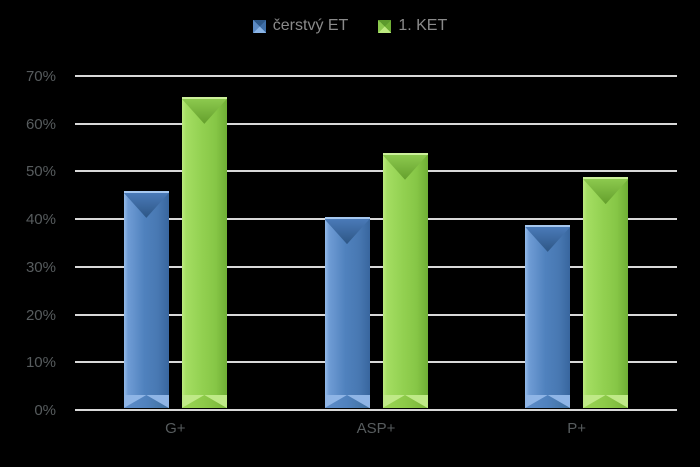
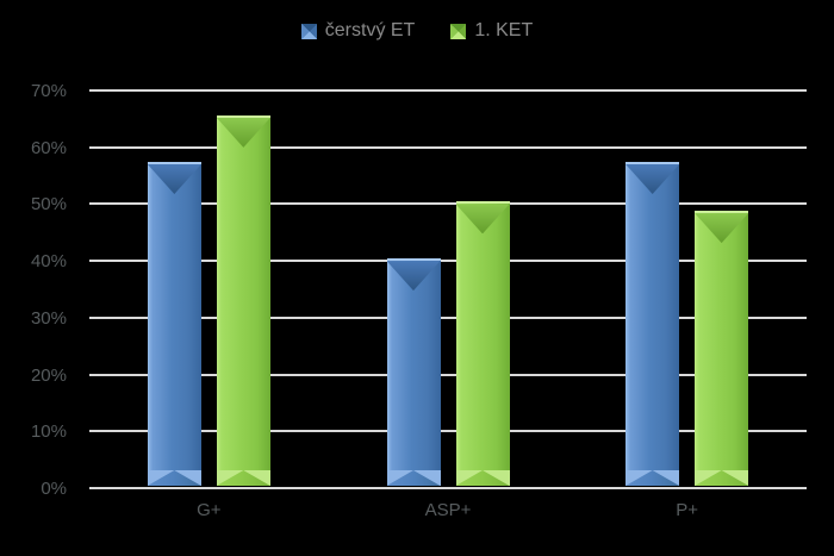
čerstvý ET/G+: 46% -> 57%
1. KET/ASP+: 54% -> 50%
čerstvý ET/P+: 38% -> 57%
